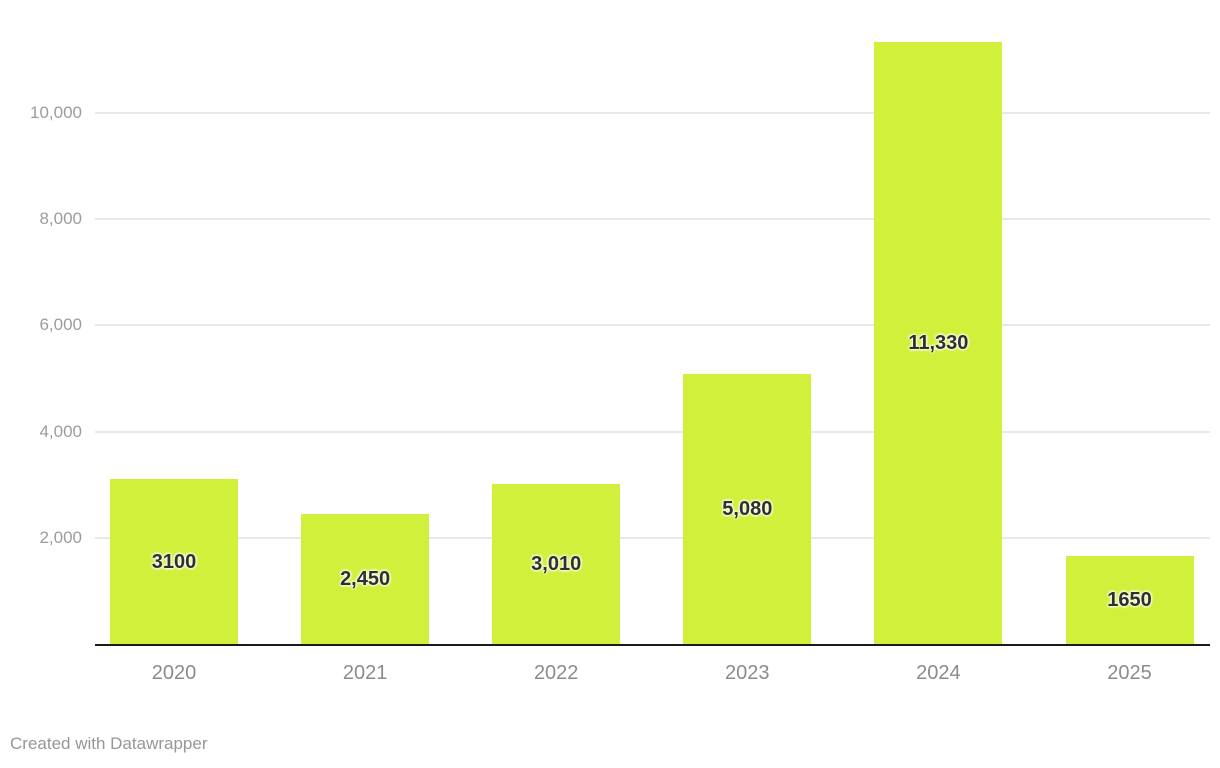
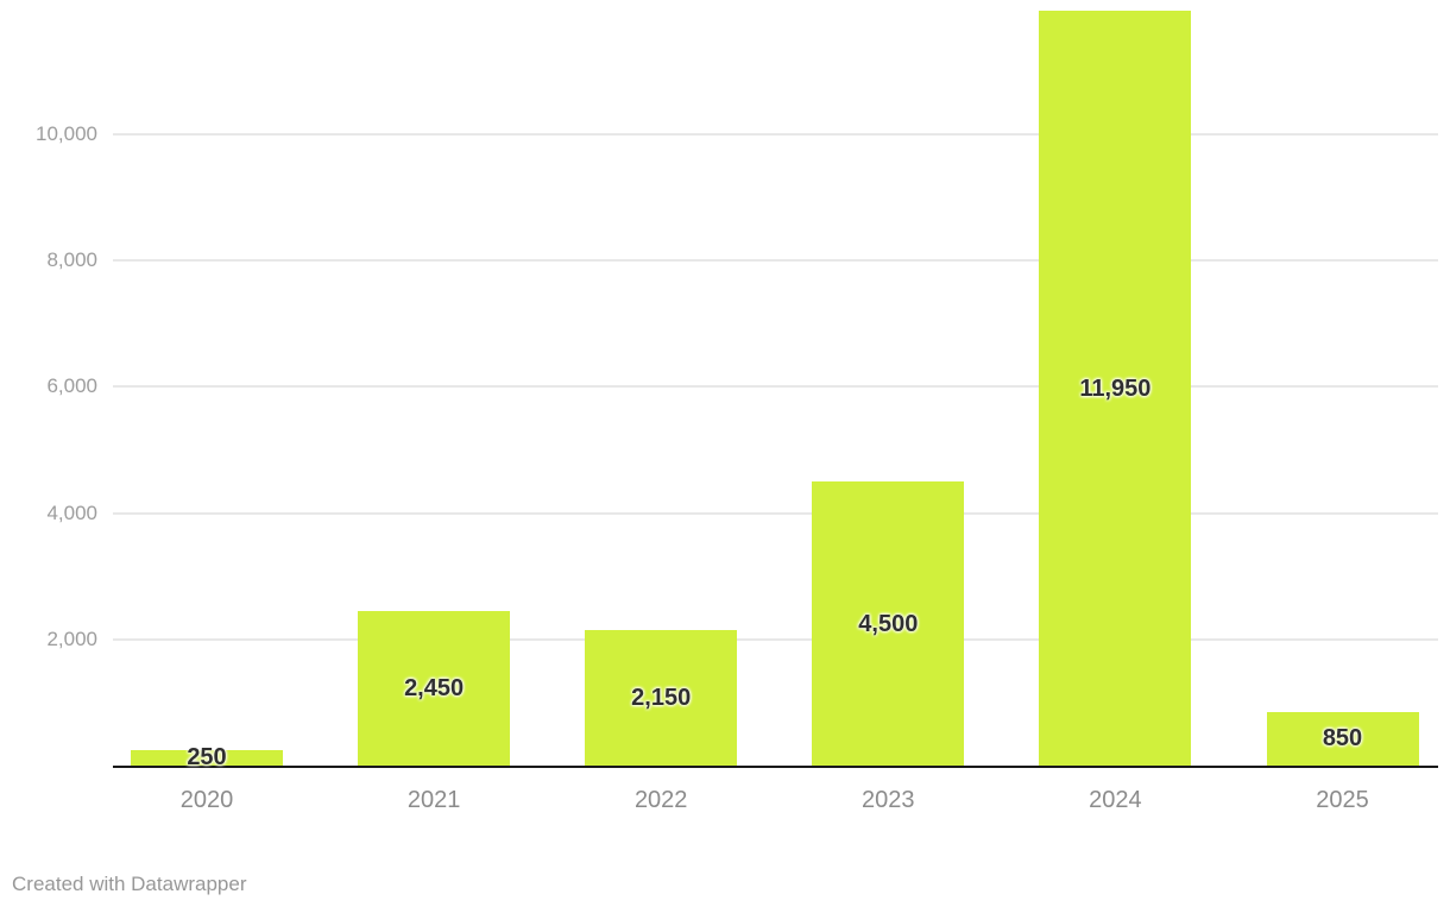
2020: 3100 -> 250
2022: 3,010 -> 2,150
2023: 5,080 -> 4,500
2024: 11,330 -> 11,950
2025: 1650 -> 850
